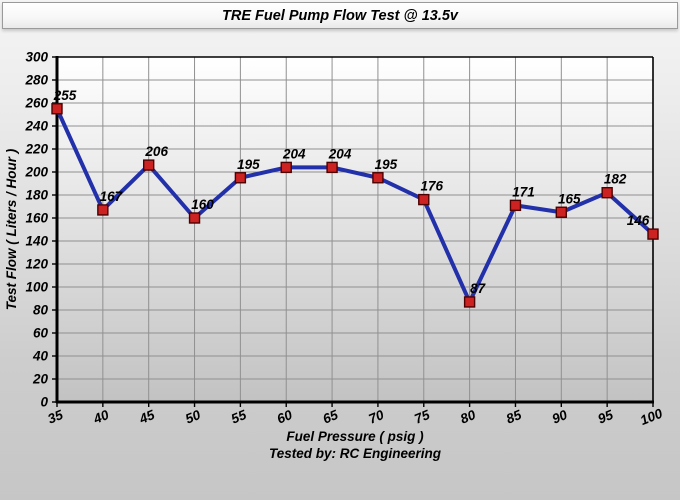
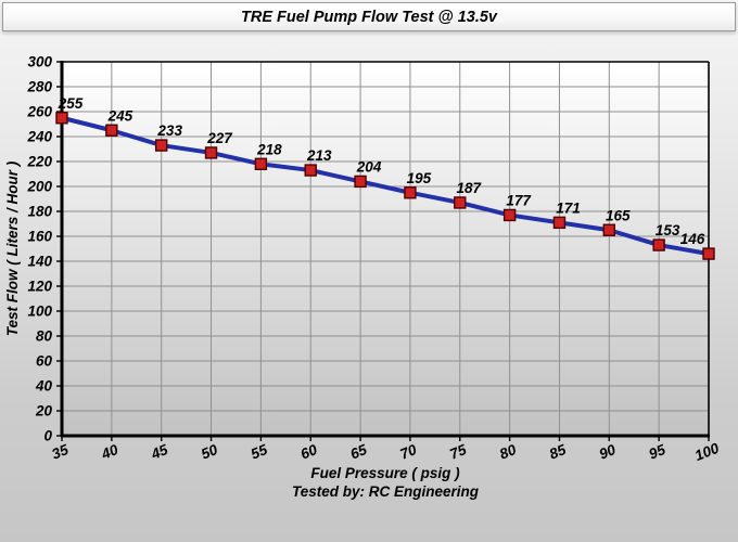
40: 167 -> 245
45: 206 -> 233
50: 160 -> 227
55: 195 -> 218
60: 204 -> 213
75: 176 -> 187
80: 87 -> 177
95: 182 -> 153
